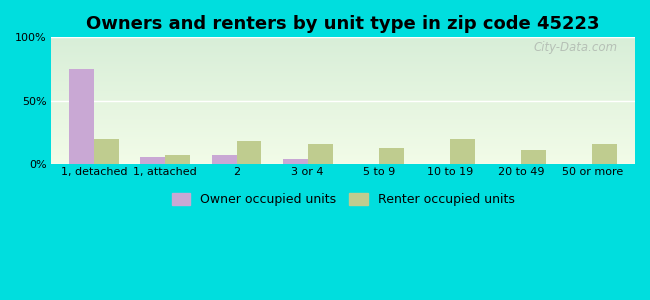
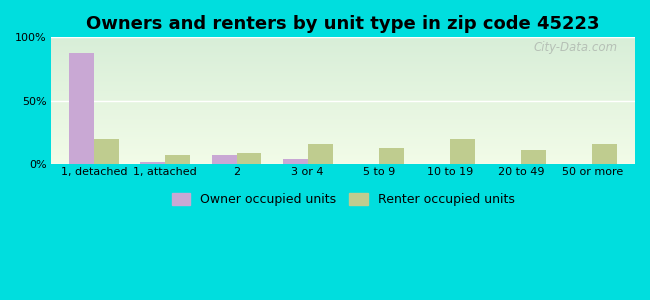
Owner occupied units/1, detached: 75% -> 88%
Owner occupied units/1, attached: 6% -> 2%
Renter occupied units/2: 18% -> 9%
